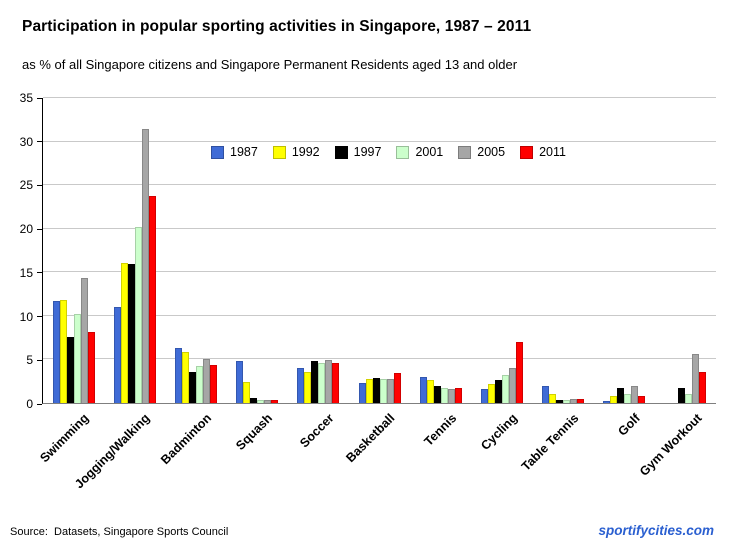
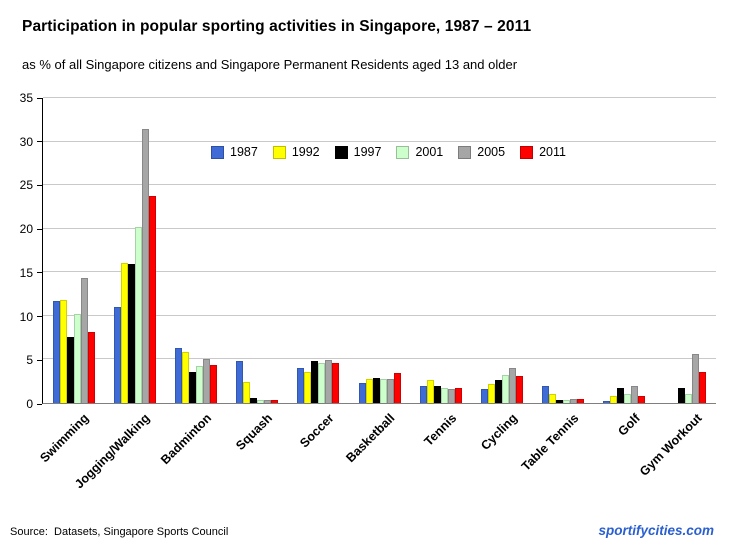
1987/Tennis: 3 -> 2
2011/Cycling: 7 -> 3
